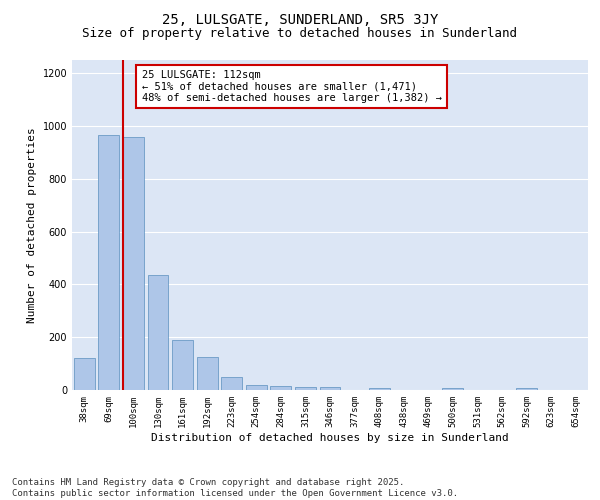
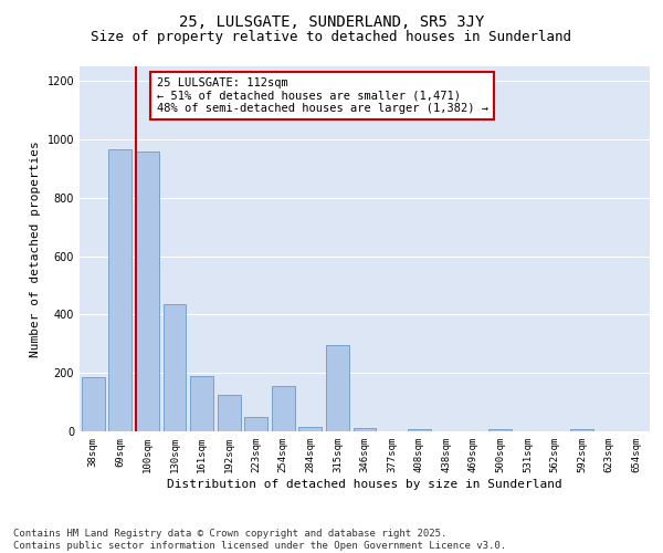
38sqm: 120 -> 185
254sqm: 20 -> 155
315sqm: 13 -> 295
